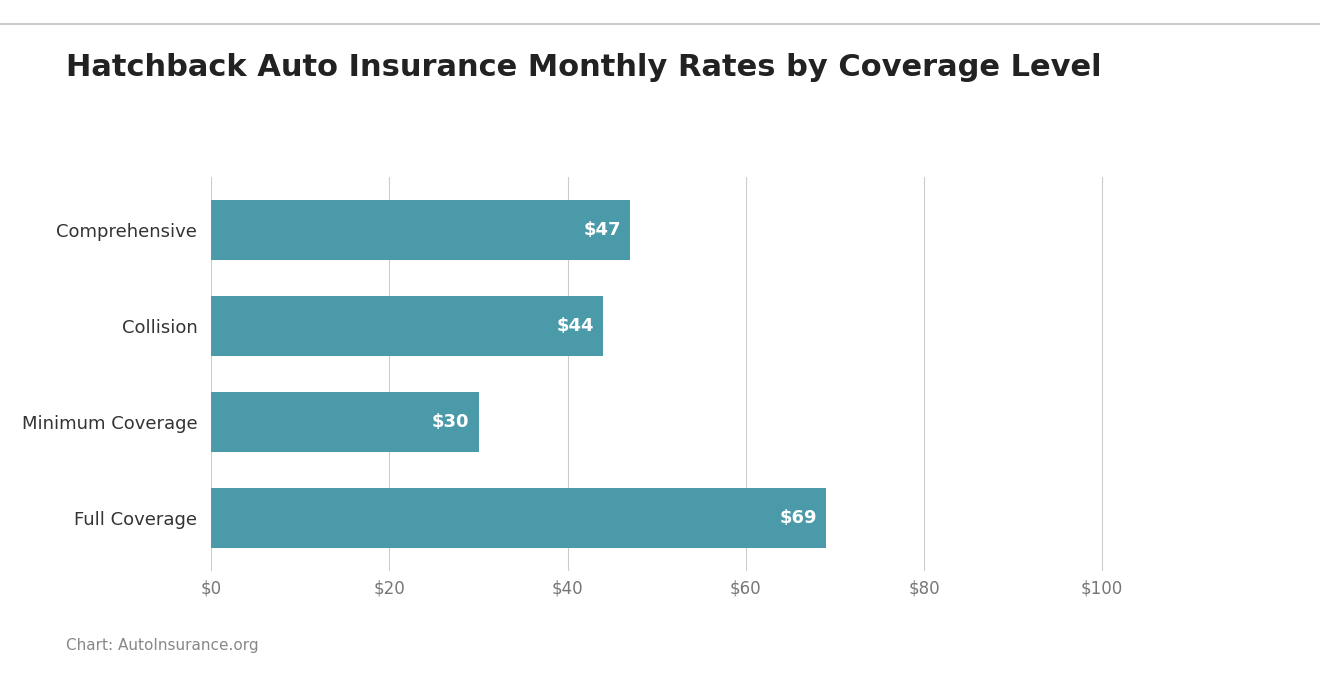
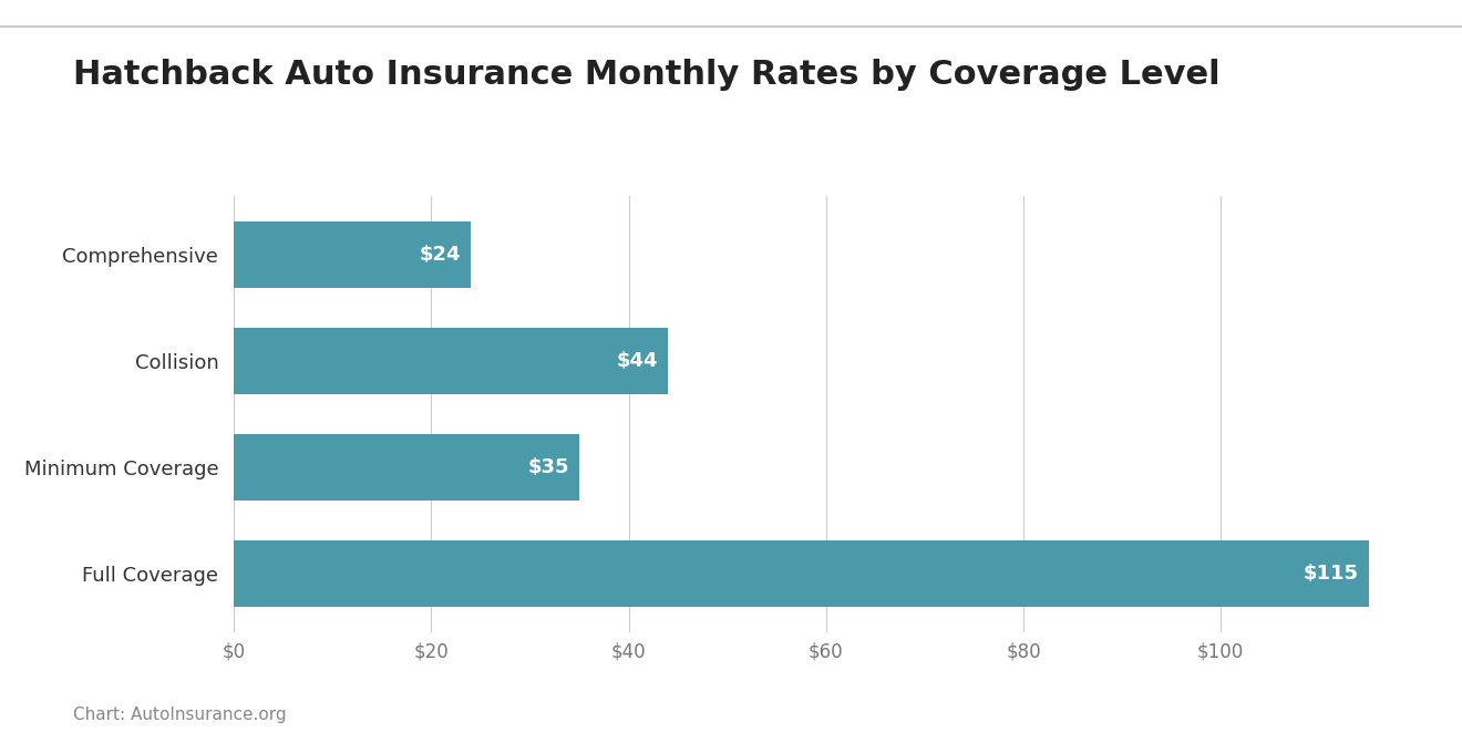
Comprehensive: $47 -> $24
Minimum Coverage: $30 -> $35
Full Coverage: $69 -> $115
